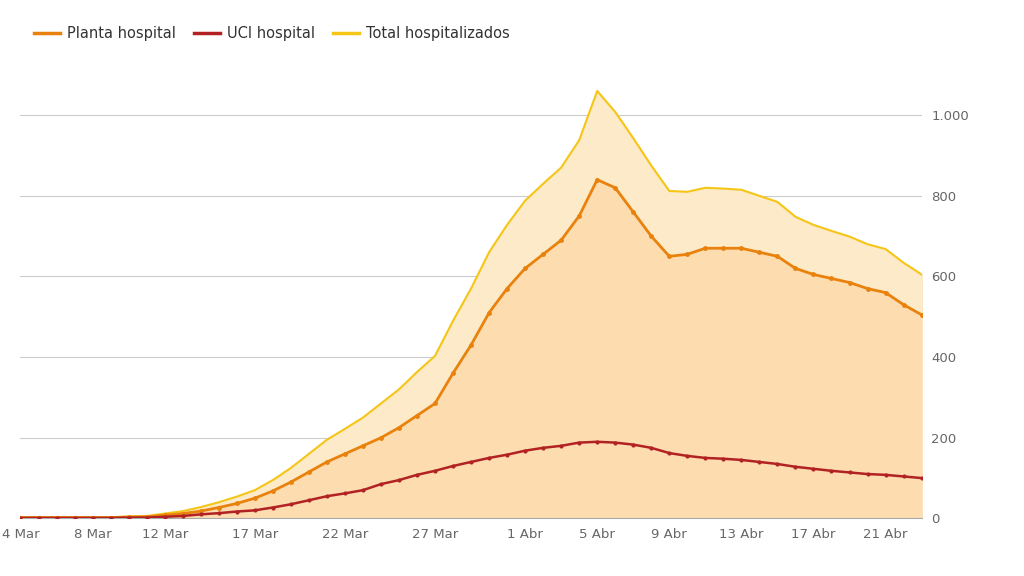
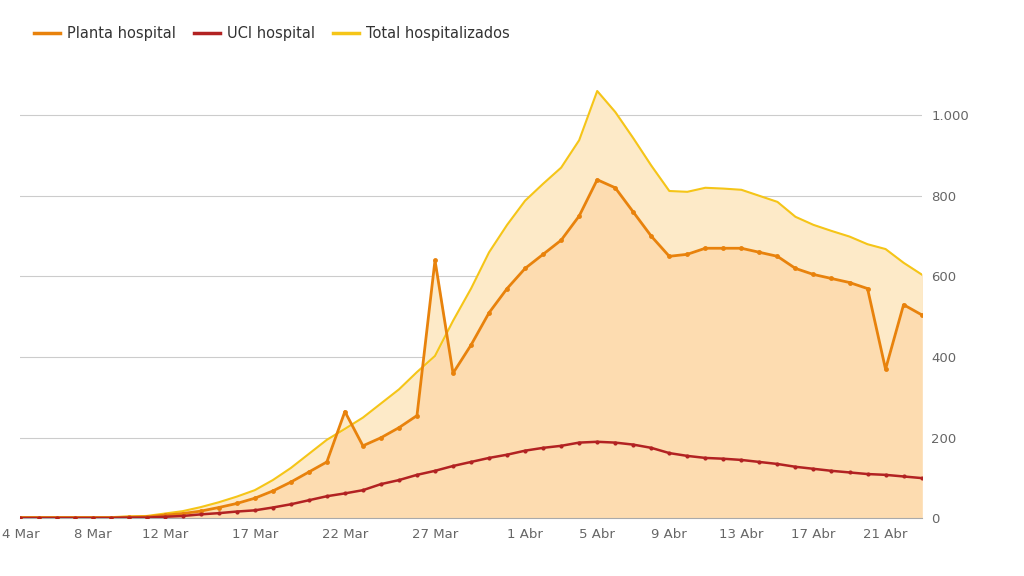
Planta hospital/22 Mar: 160 -> 265
Planta hospital/27 Mar: 285 -> 640
Planta hospital/21 Abr: 560 -> 370
